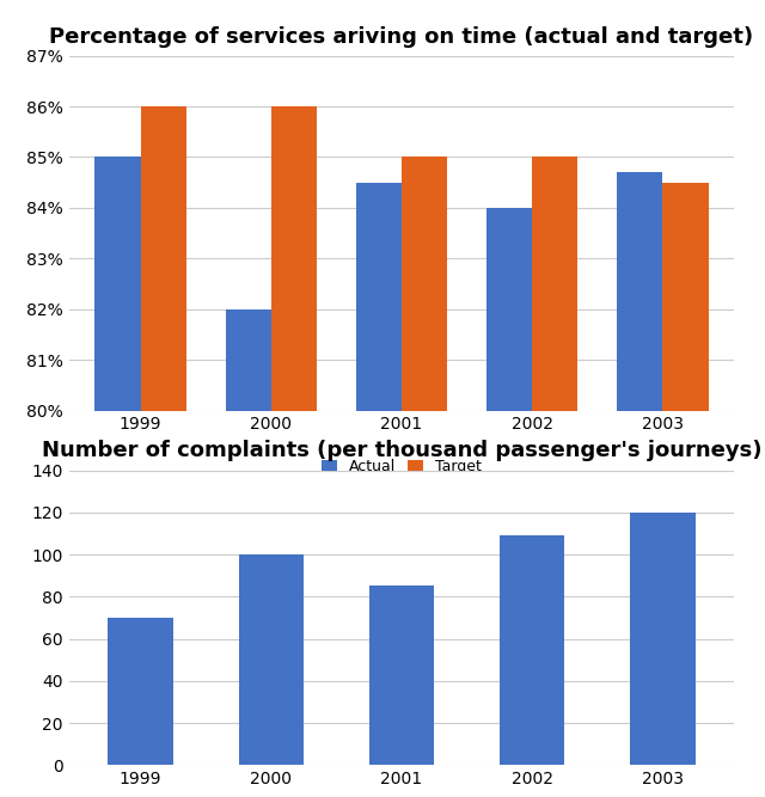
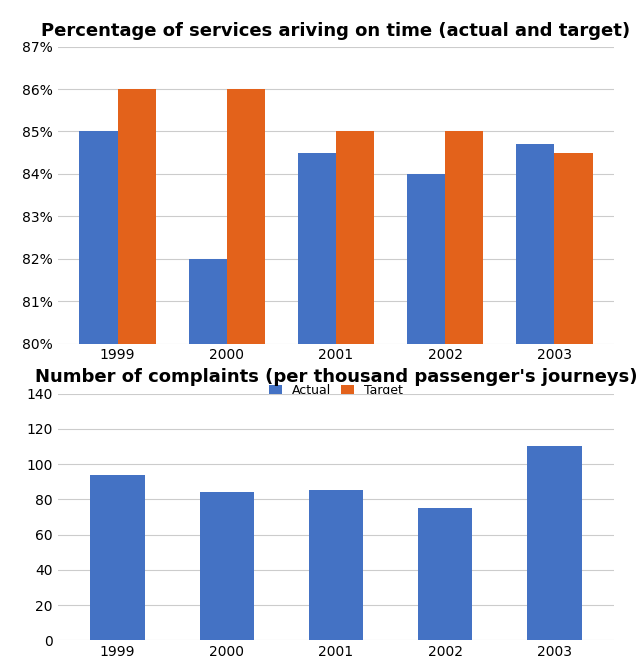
Number of complaints (per thousand passenger's journeys)/1999: 70 -> 94
Number of complaints (per thousand passenger's journeys)/2000: 100 -> 84
Number of complaints (per thousand passenger's journeys)/2002: 109 -> 75
Number of complaints (per thousand passenger's journeys)/2003: 120 -> 110
